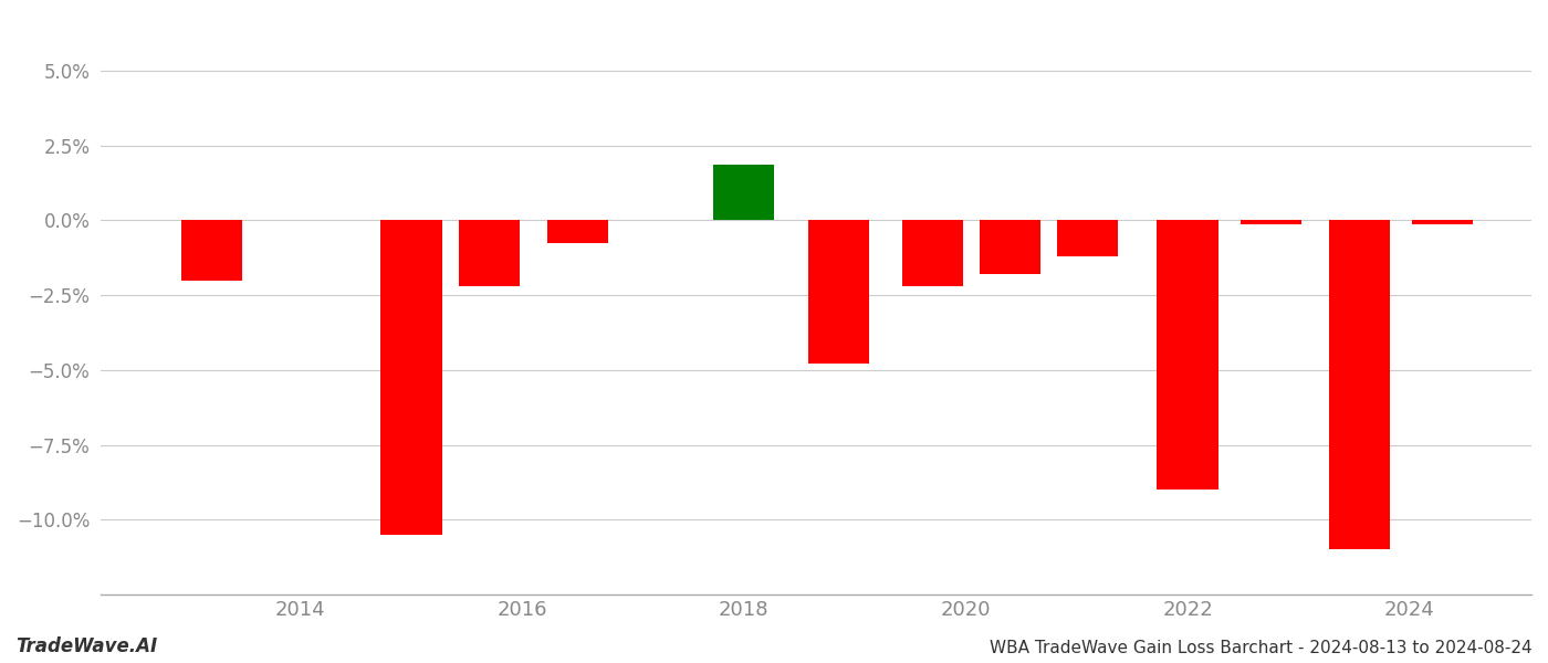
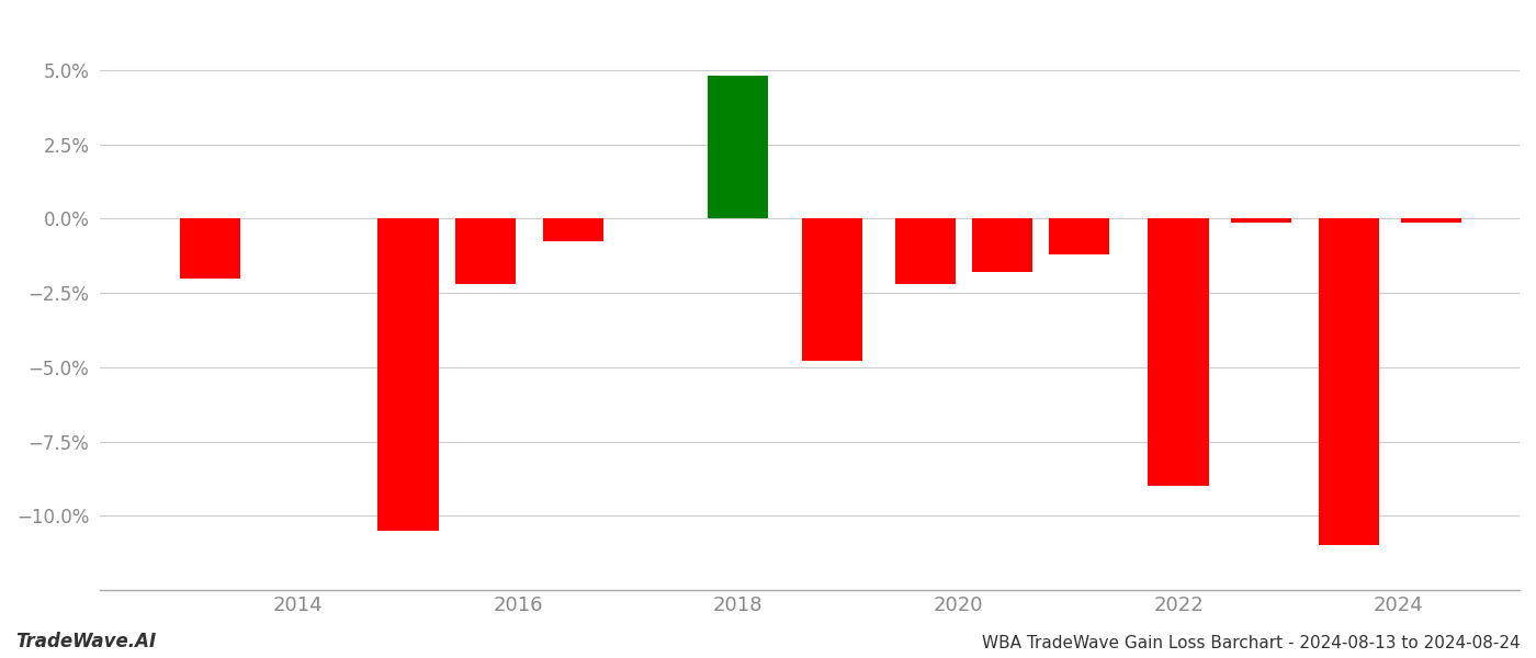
2018: 1.85% -> 4.80%
